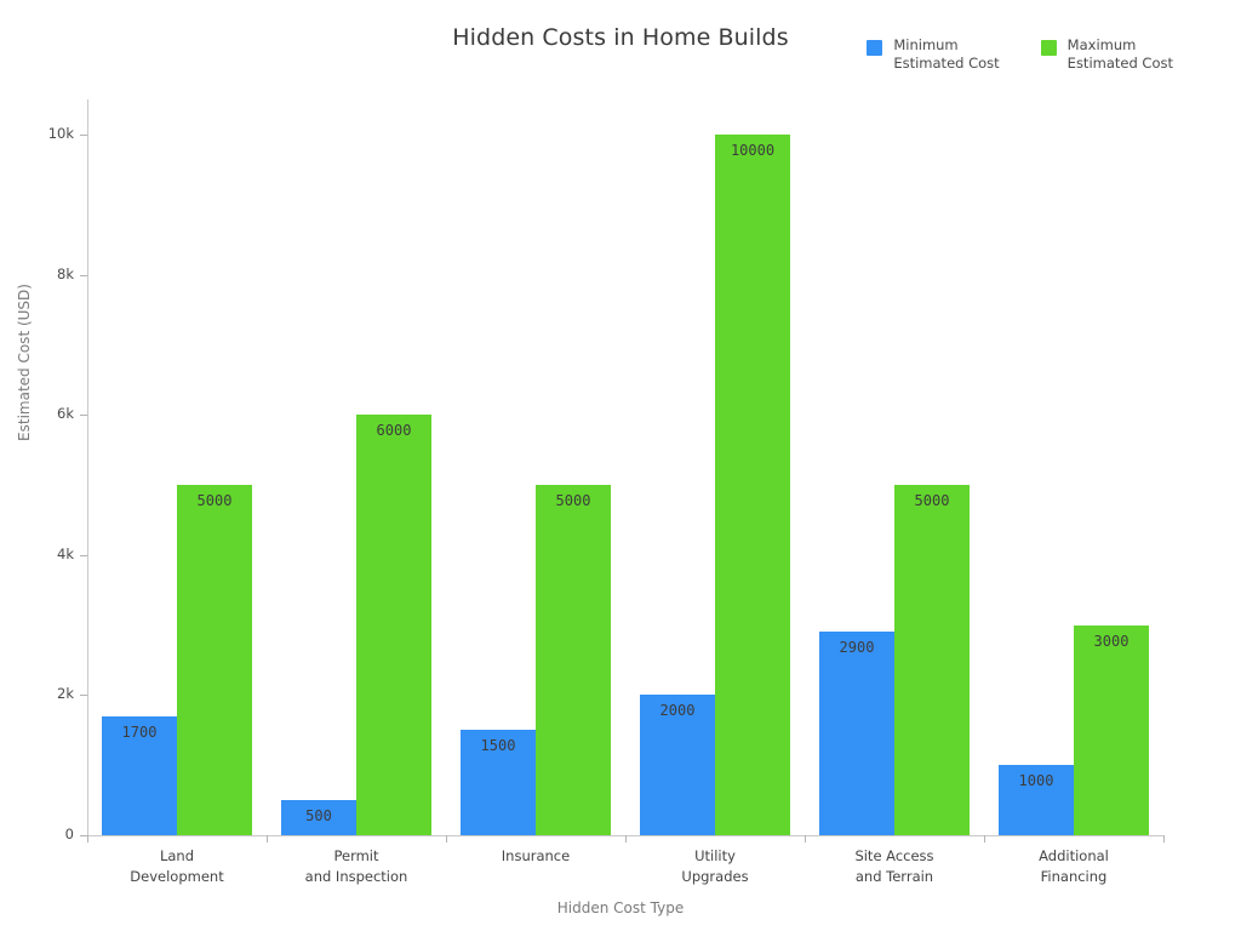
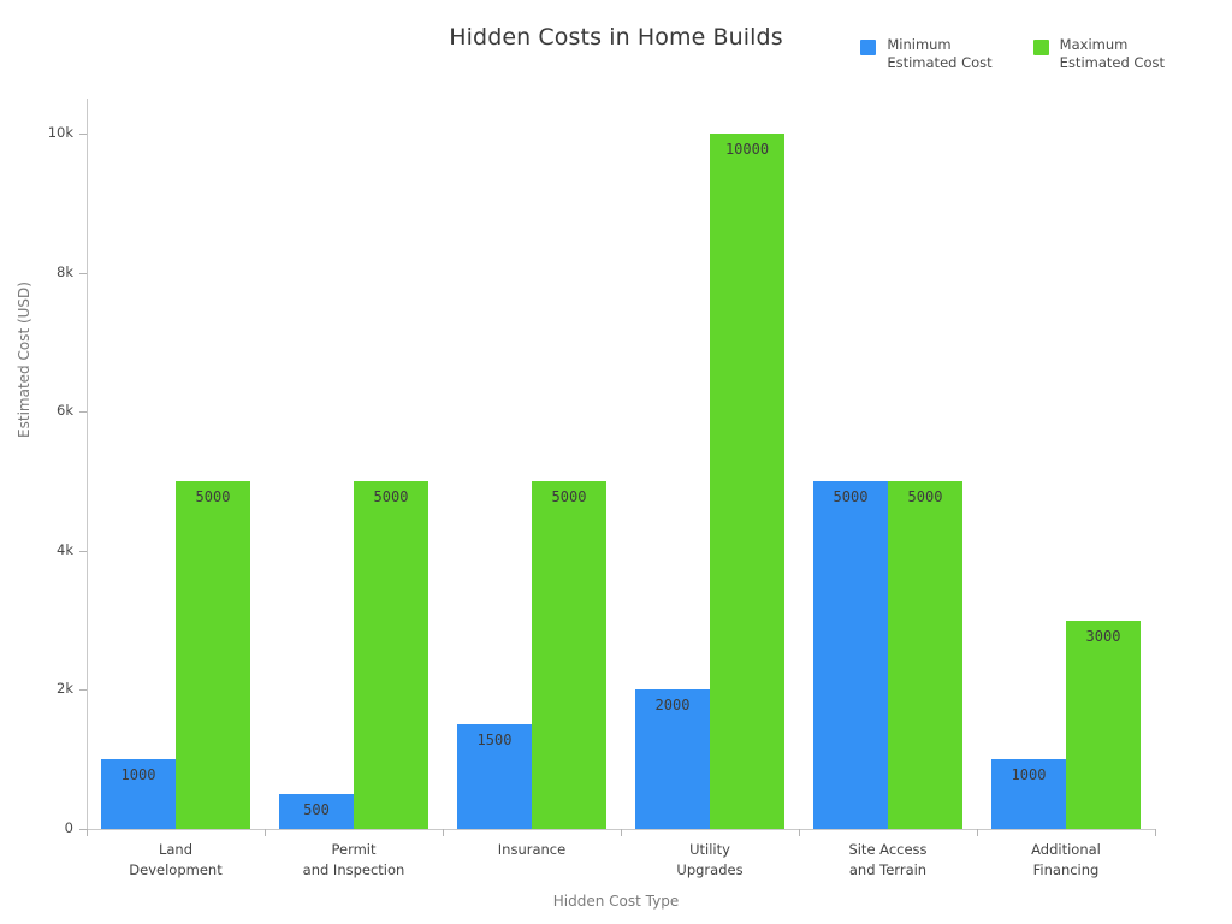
Minimum Estimated Cost/Land Development: 1700 -> 1000
Maximum Estimated Cost/Permit and Inspection: 6000 -> 5000
Minimum Estimated Cost/Site Access and Terrain: 2900 -> 5000
